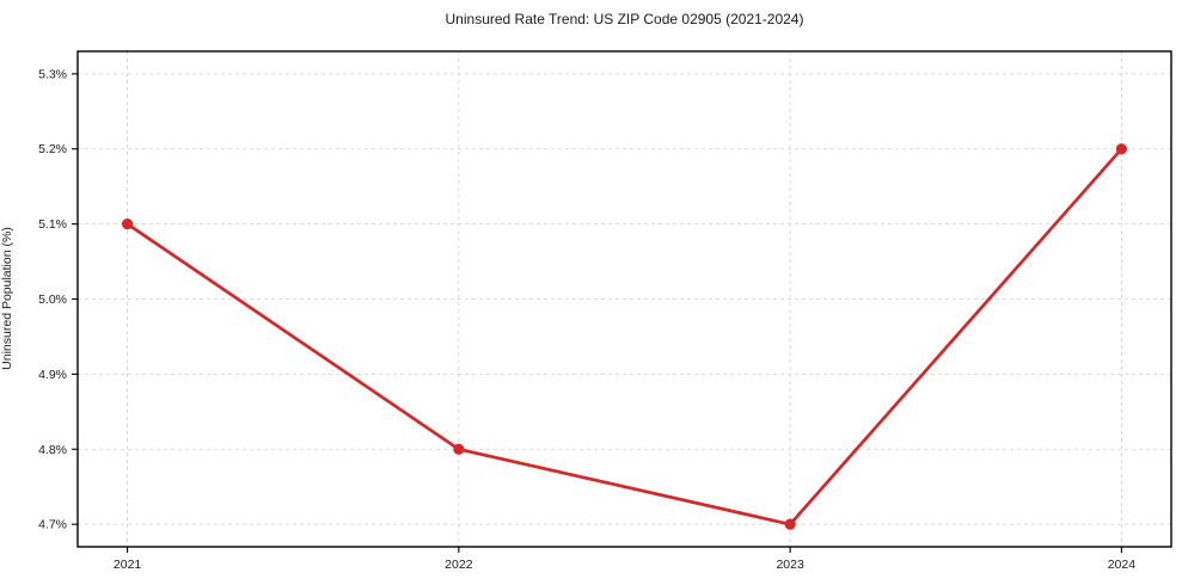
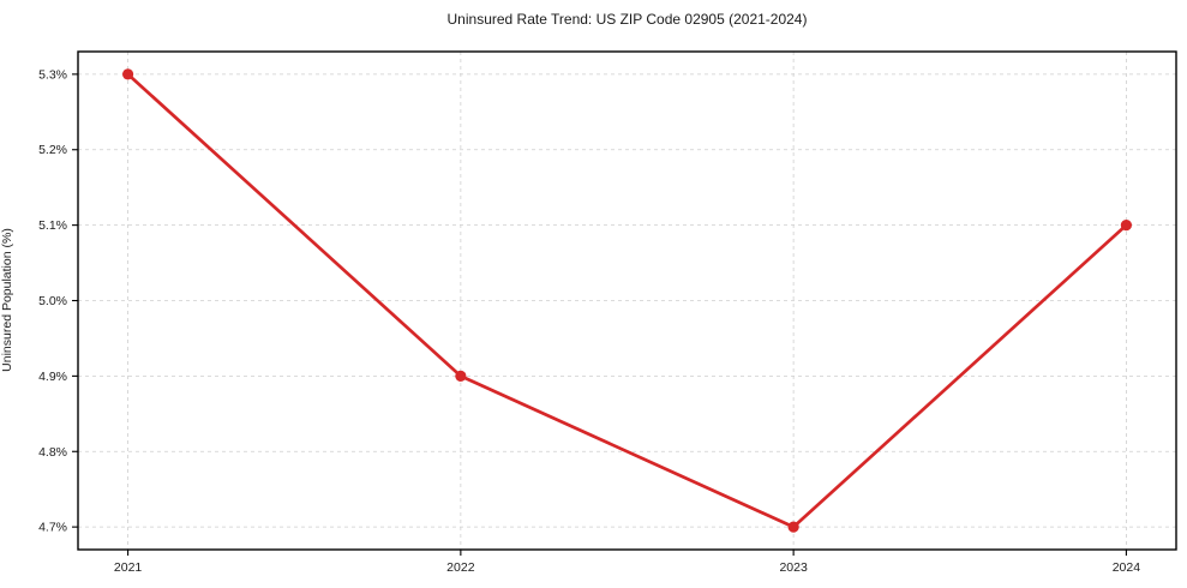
2021: 5.1% -> 5.3%
2022: 4.8% -> 4.9%
2024: 5.2% -> 5.1%
